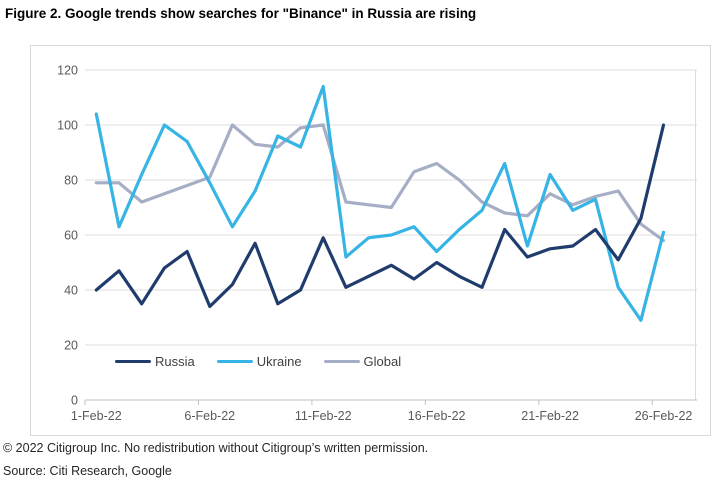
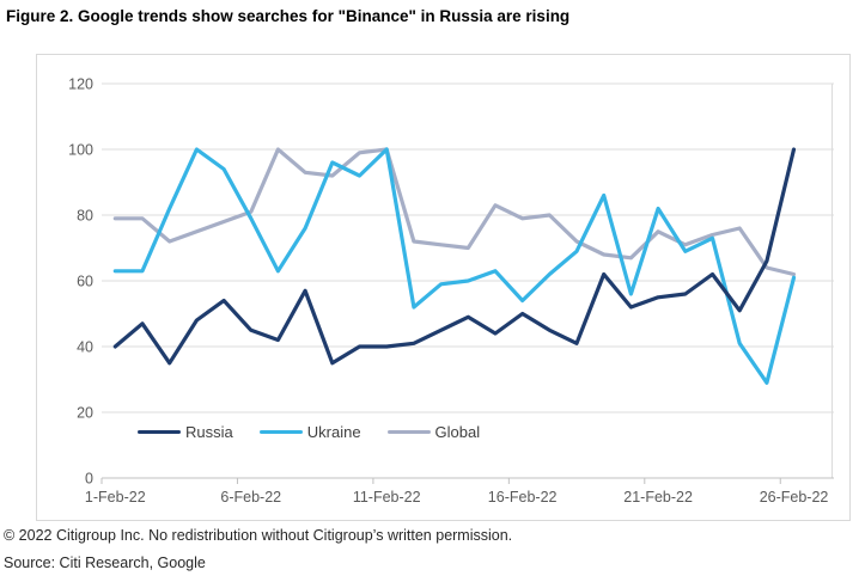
Ukraine/1-Feb-22: 104 -> 63
Russia/6-Feb-22: 34 -> 45
Russia/11-Feb-22: 59 -> 40
Ukraine/11-Feb-22: 114 -> 100
Global/16-Feb-22: 86 -> 79
Global/26-Feb-22: 58 -> 62
